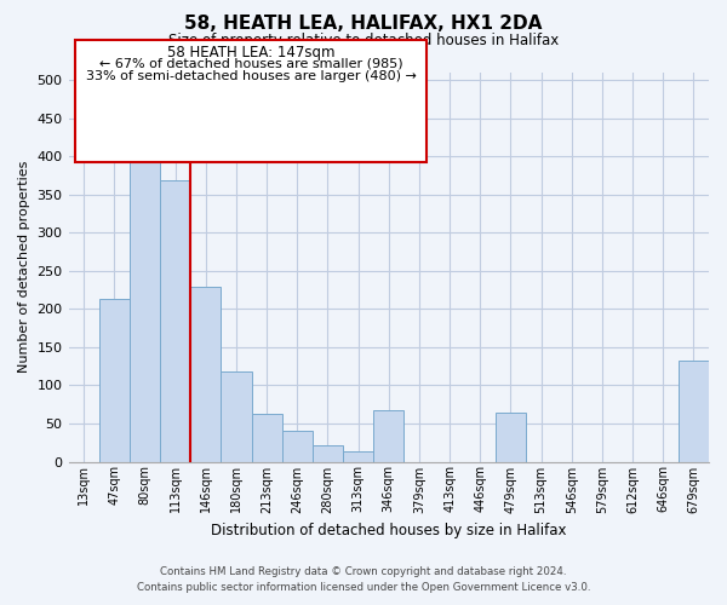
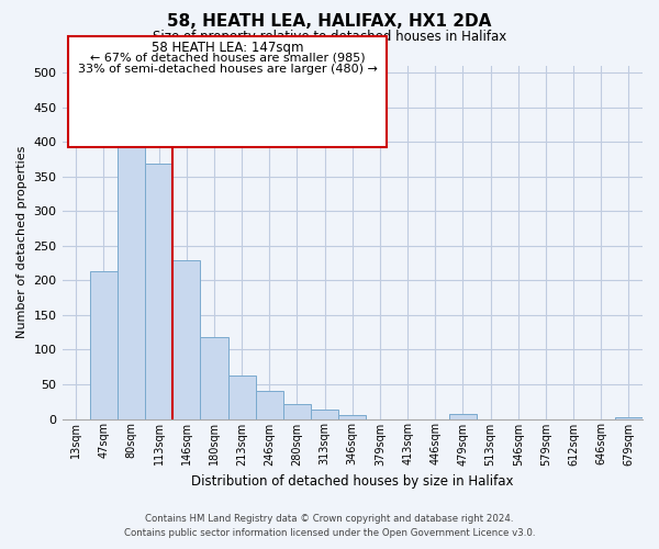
346sqm: 68 -> 5
479sqm: 64 -> 7
679sqm: 132 -> 2
